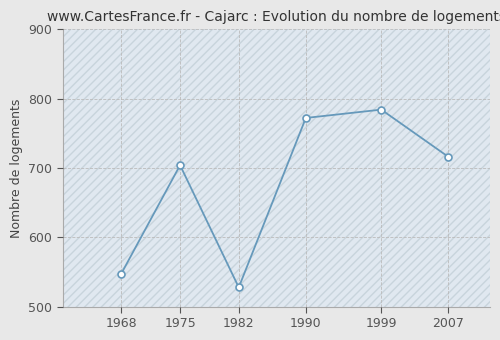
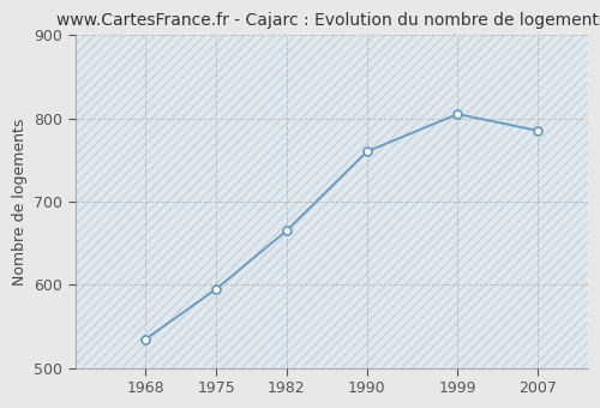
1968: 548 -> 535
1975: 704 -> 595
1982: 528 -> 665
1990: 772 -> 760
1999: 784 -> 805
2007: 716 -> 785
